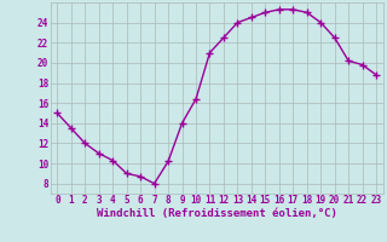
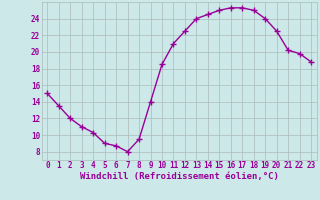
8: 10.2 -> 9.5
10: 16.4 -> 18.5
